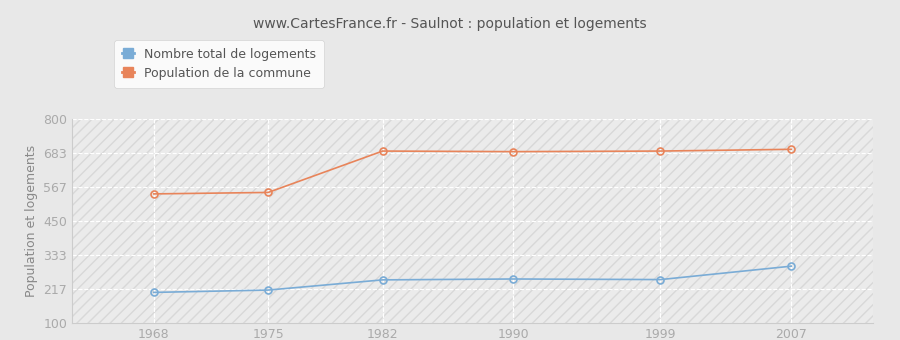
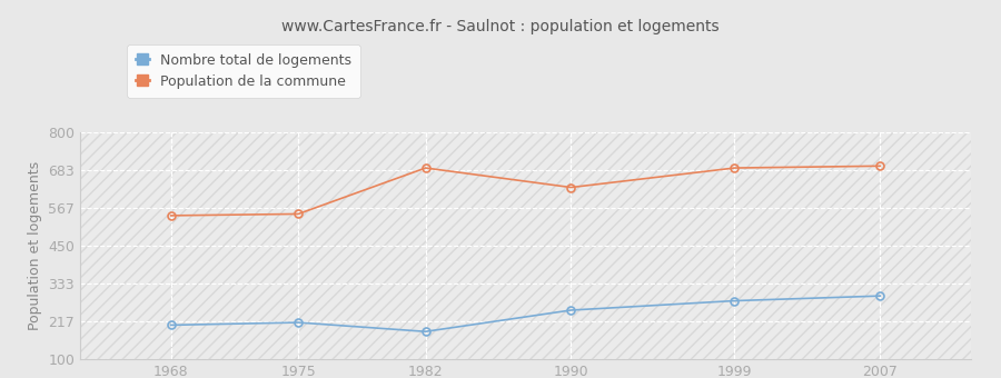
Nombre total de logements/1982: 248 -> 185
Population de la commune/1990: 688 -> 630
Nombre total de logements/1999: 249 -> 280
